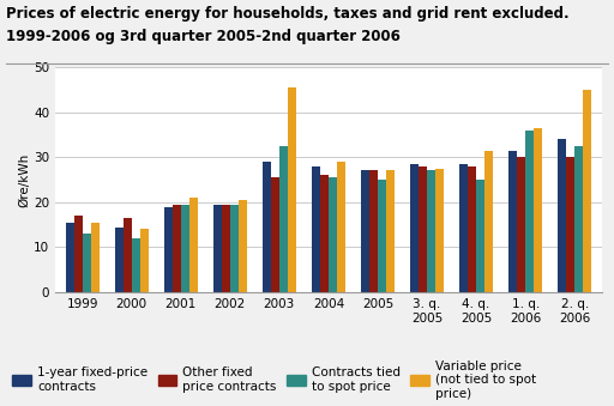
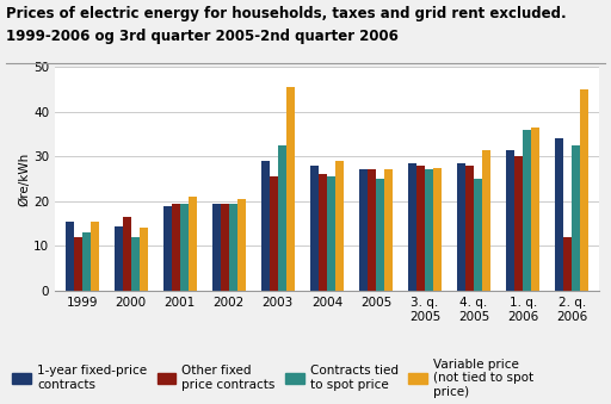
Other fixed price contracts/1999: 17.0 -> 12.0
Other fixed price contracts/2. q. 2006: 30.0 -> 12.0
